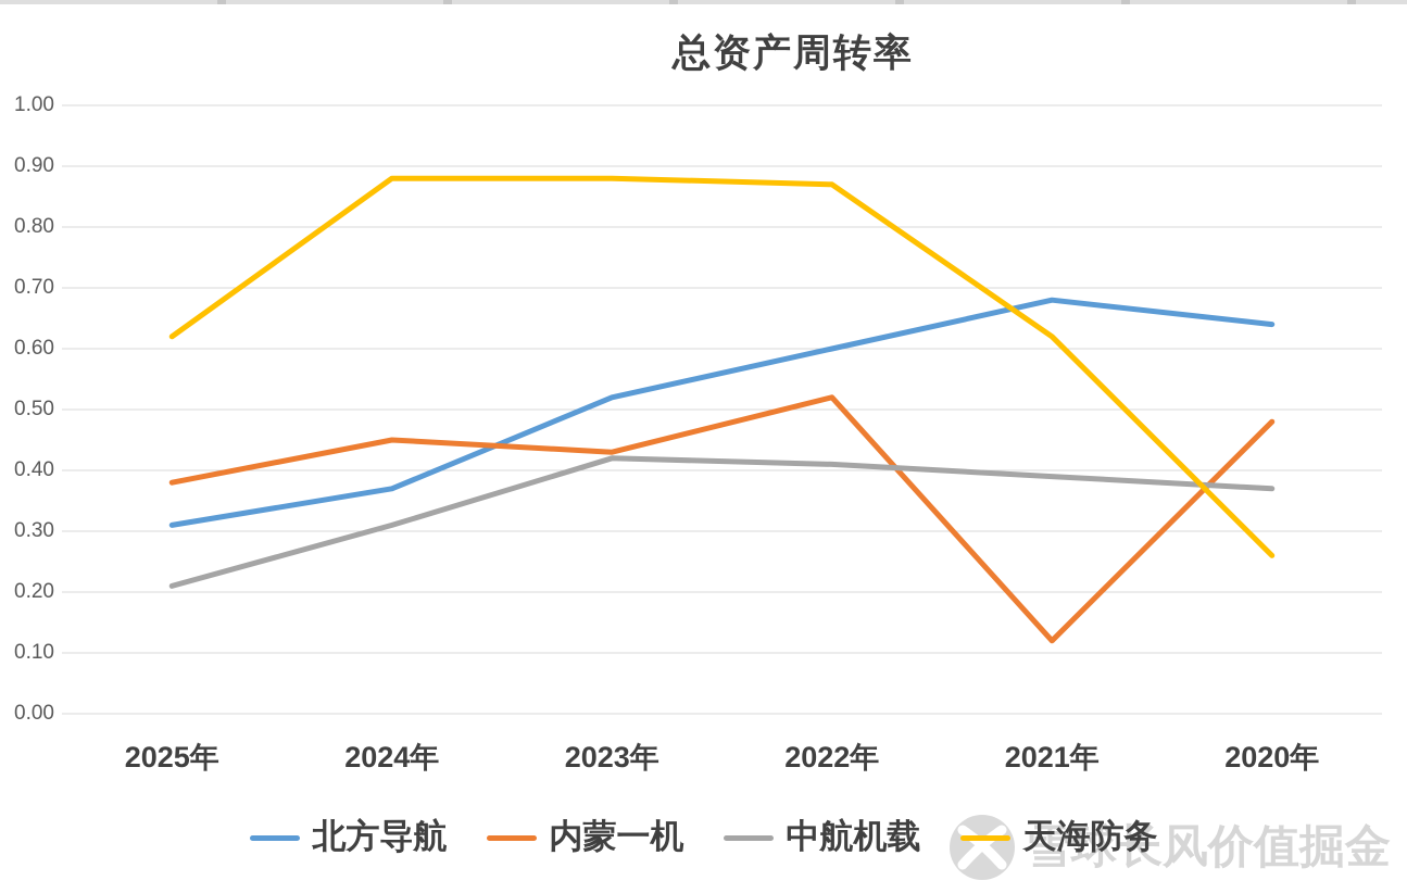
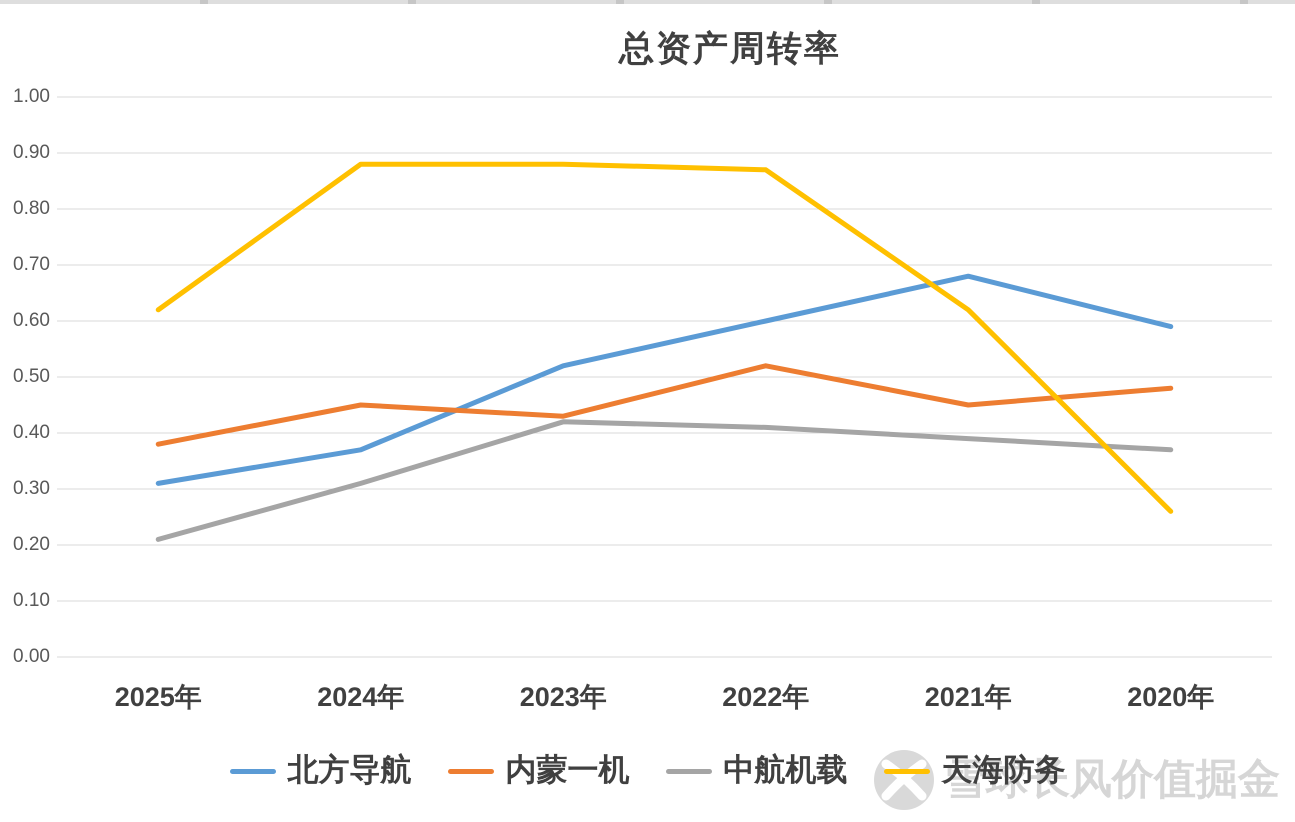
内蒙一机/2021年: 0.12 -> 0.45
北方导航/2020年: 0.64 -> 0.59
